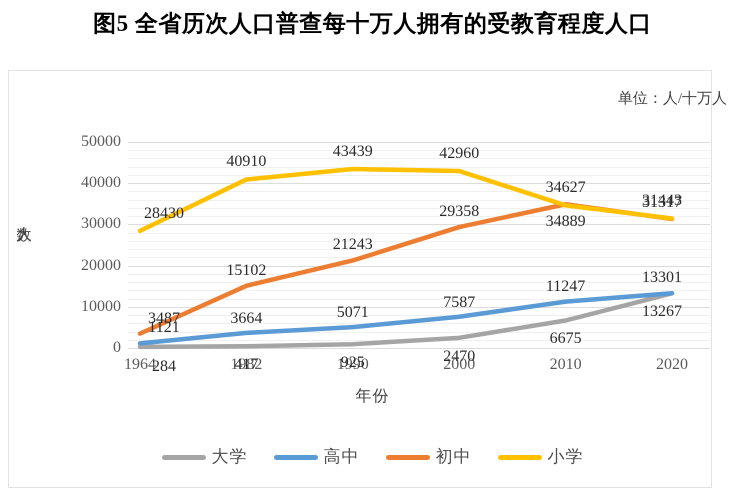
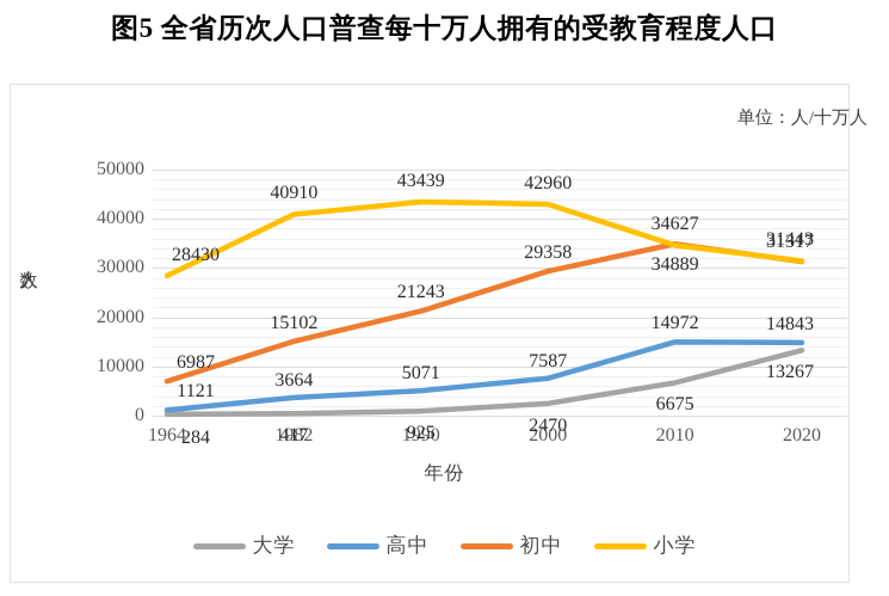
初中/1964: 3487 -> 6987
高中/2010: 11247 -> 14972
高中/2020: 13301 -> 14843
